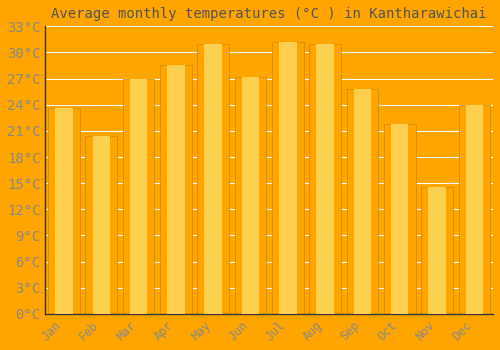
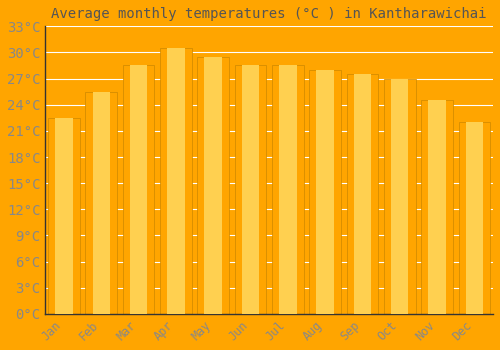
Jan: 23.6°C -> 22.5°C
Feb: 20.4°C -> 25.5°C
Mar: 27.0°C -> 28.5°C
Apr: 28.6°C -> 30.5°C
May: 31.0°C -> 29.5°C
Jun: 27.2°C -> 28.5°C
Jul: 31.2°C -> 28.5°C
Aug: 31.0°C -> 28.0°C
Sep: 25.8°C -> 27.5°C
Oct: 21.8°C -> 27.0°C
Nov: 14.6°C -> 24.5°C
Dec: 24.0°C -> 22.0°C
